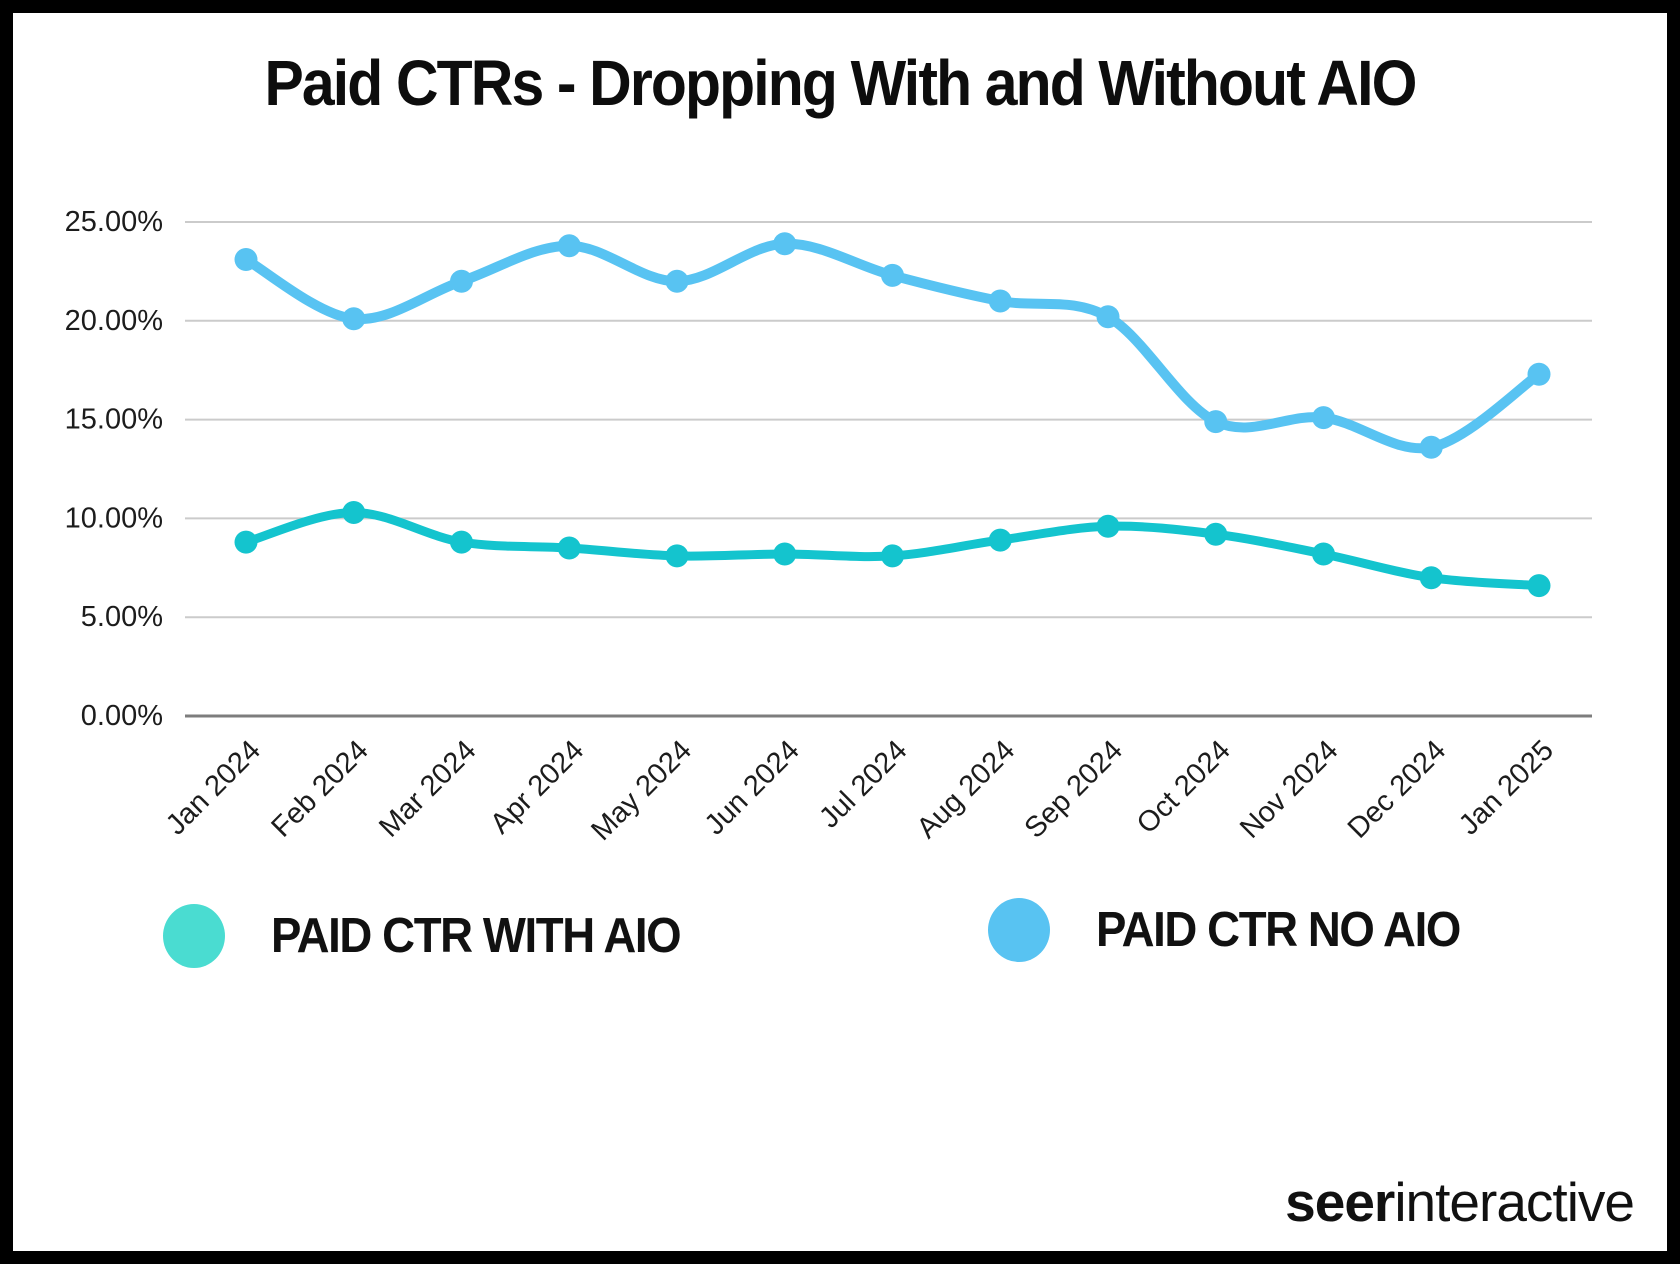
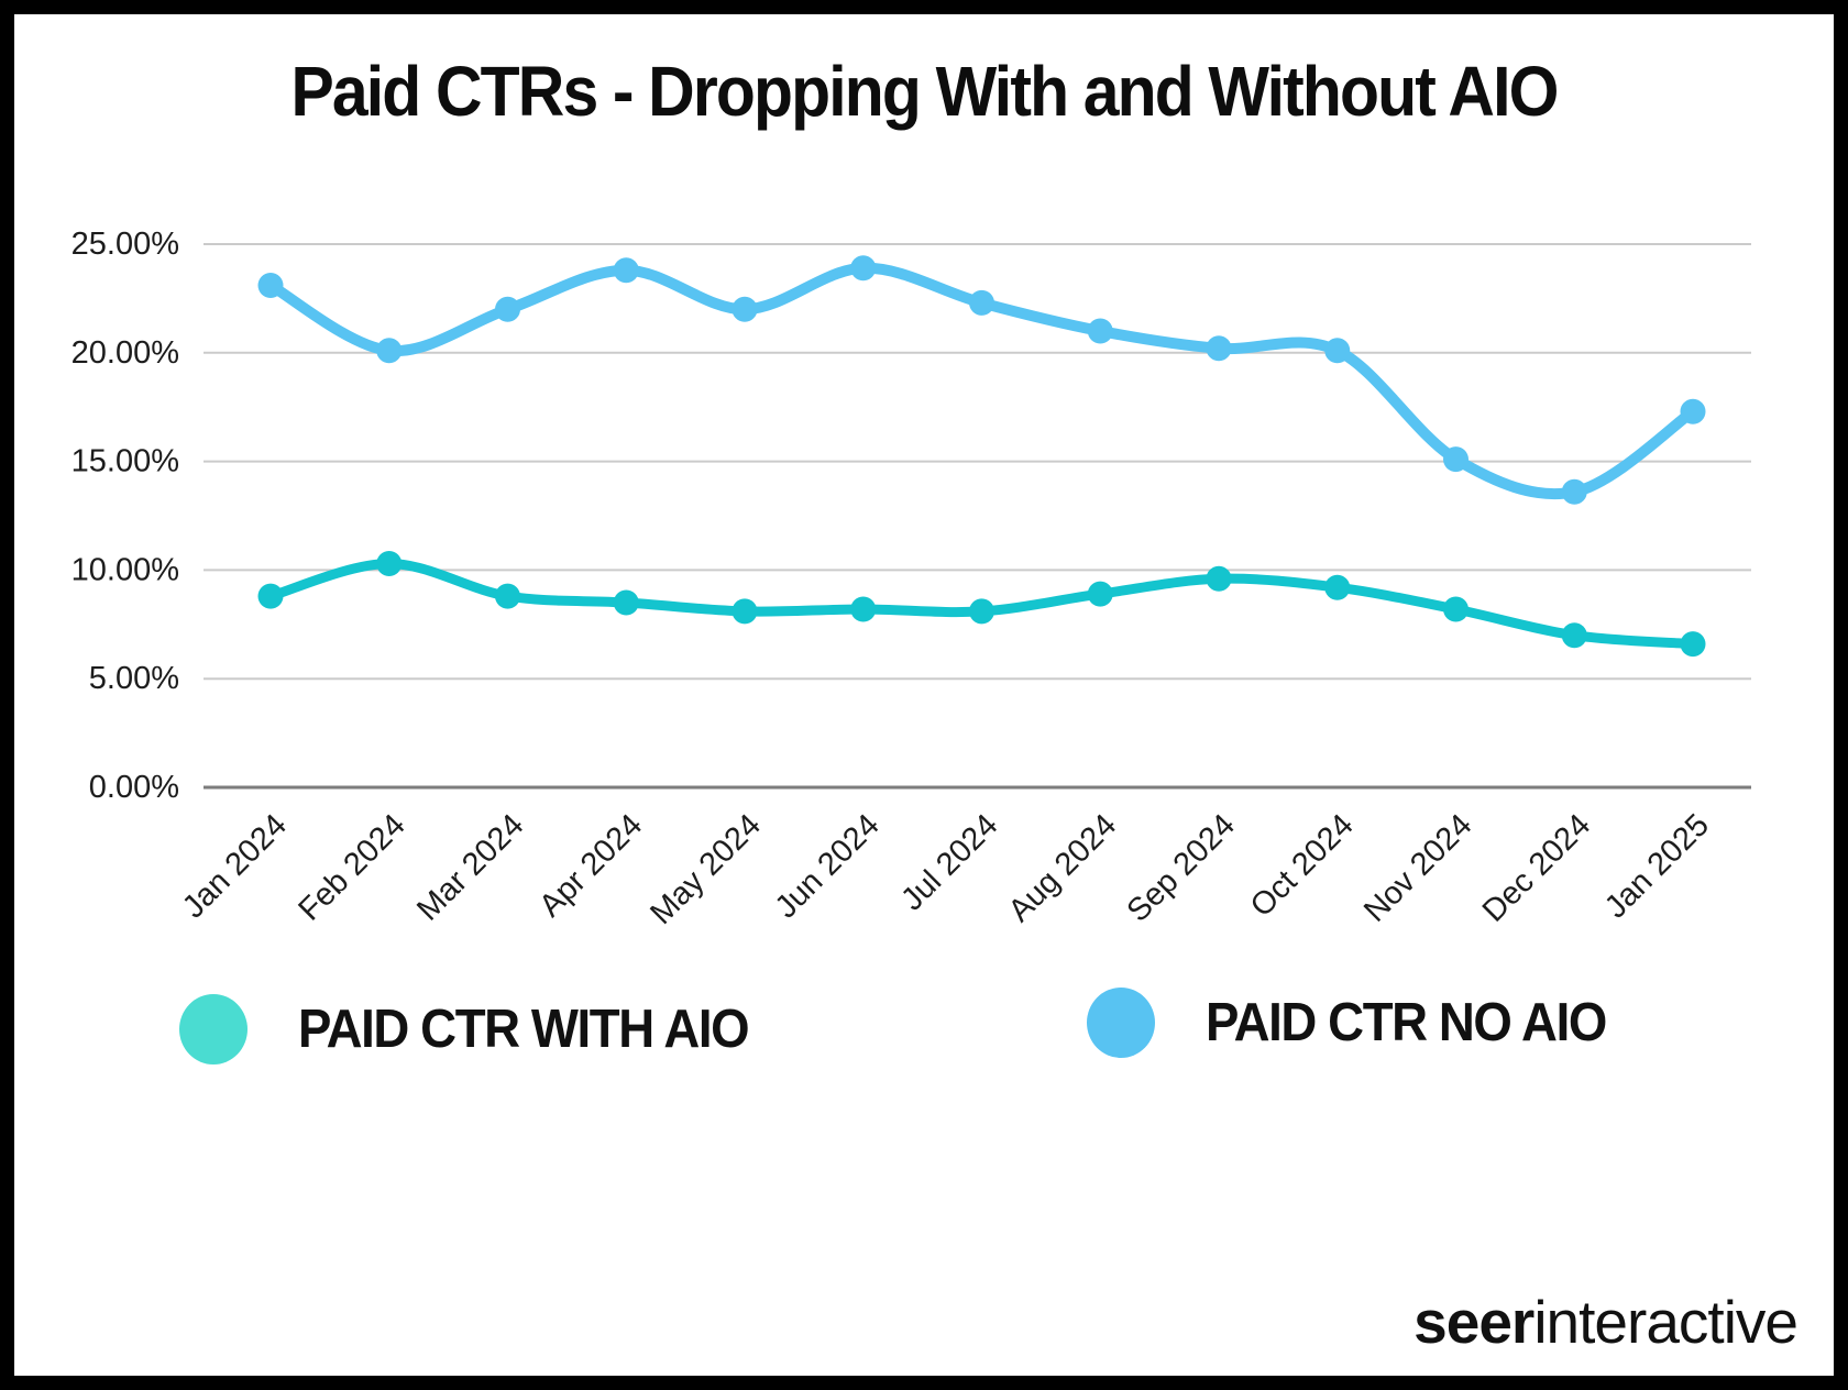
PAID CTR NO AIO/Oct 2024: 14.9% -> 20.1%
